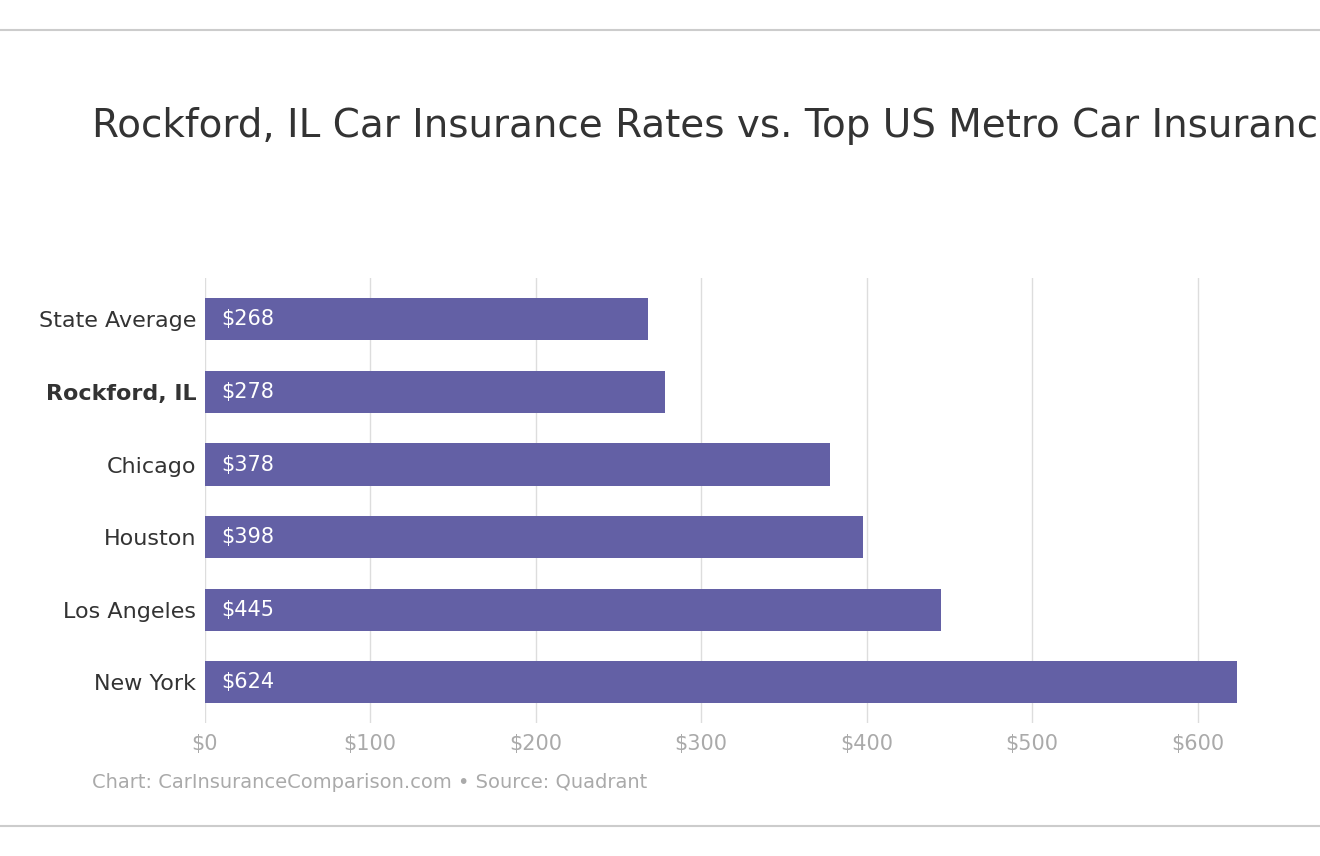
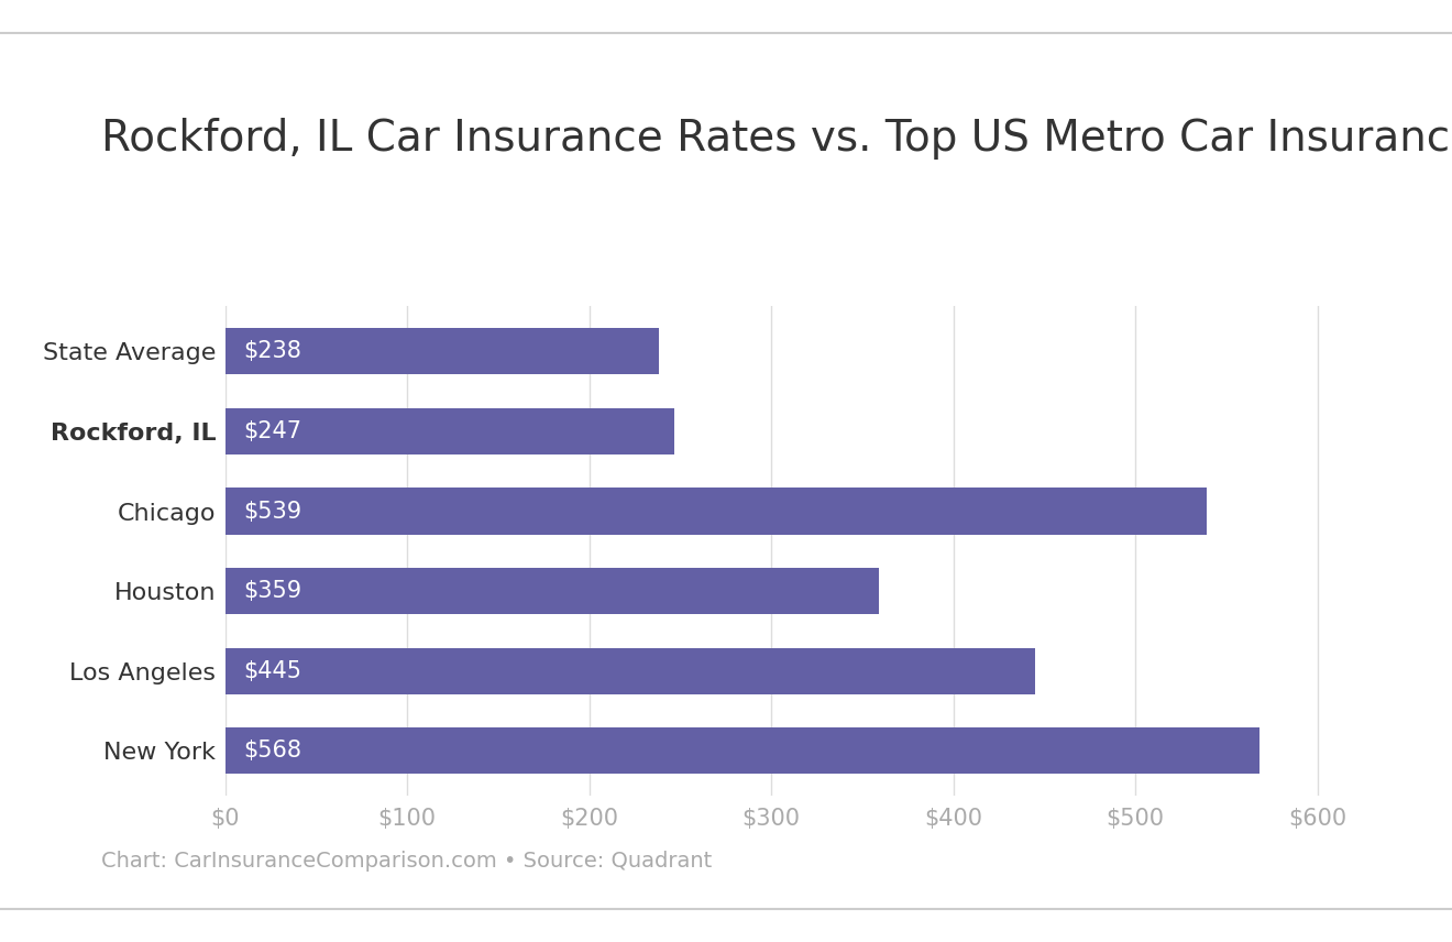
State Average: $268 -> $238
Rockford, IL: $278 -> $247
Chicago: $378 -> $539
Houston: $398 -> $359
New York: $624 -> $568
